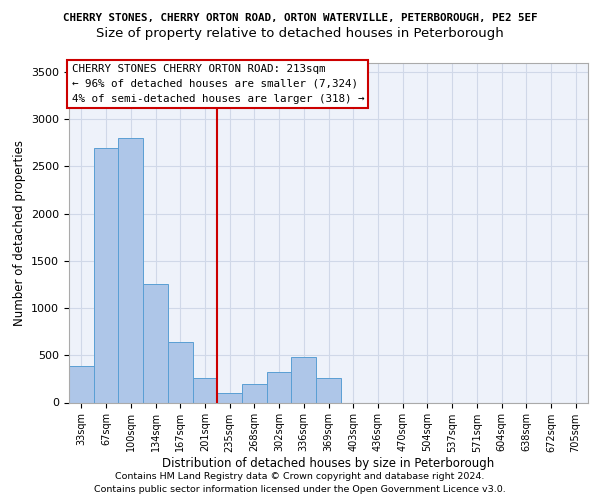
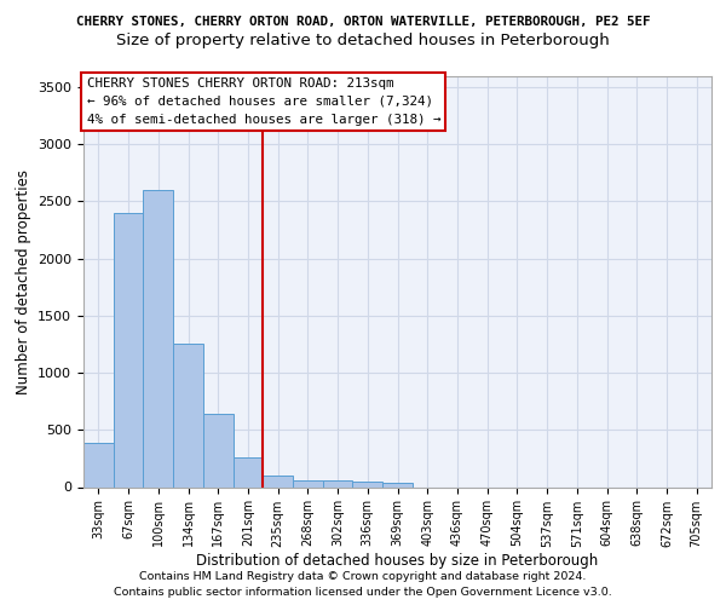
67sqm: 2700 -> 2400
100sqm: 2800 -> 2600
268sqm: 200 -> 60
302sqm: 320 -> 60
336sqm: 480 -> 50
369sqm: 260 -> 40
